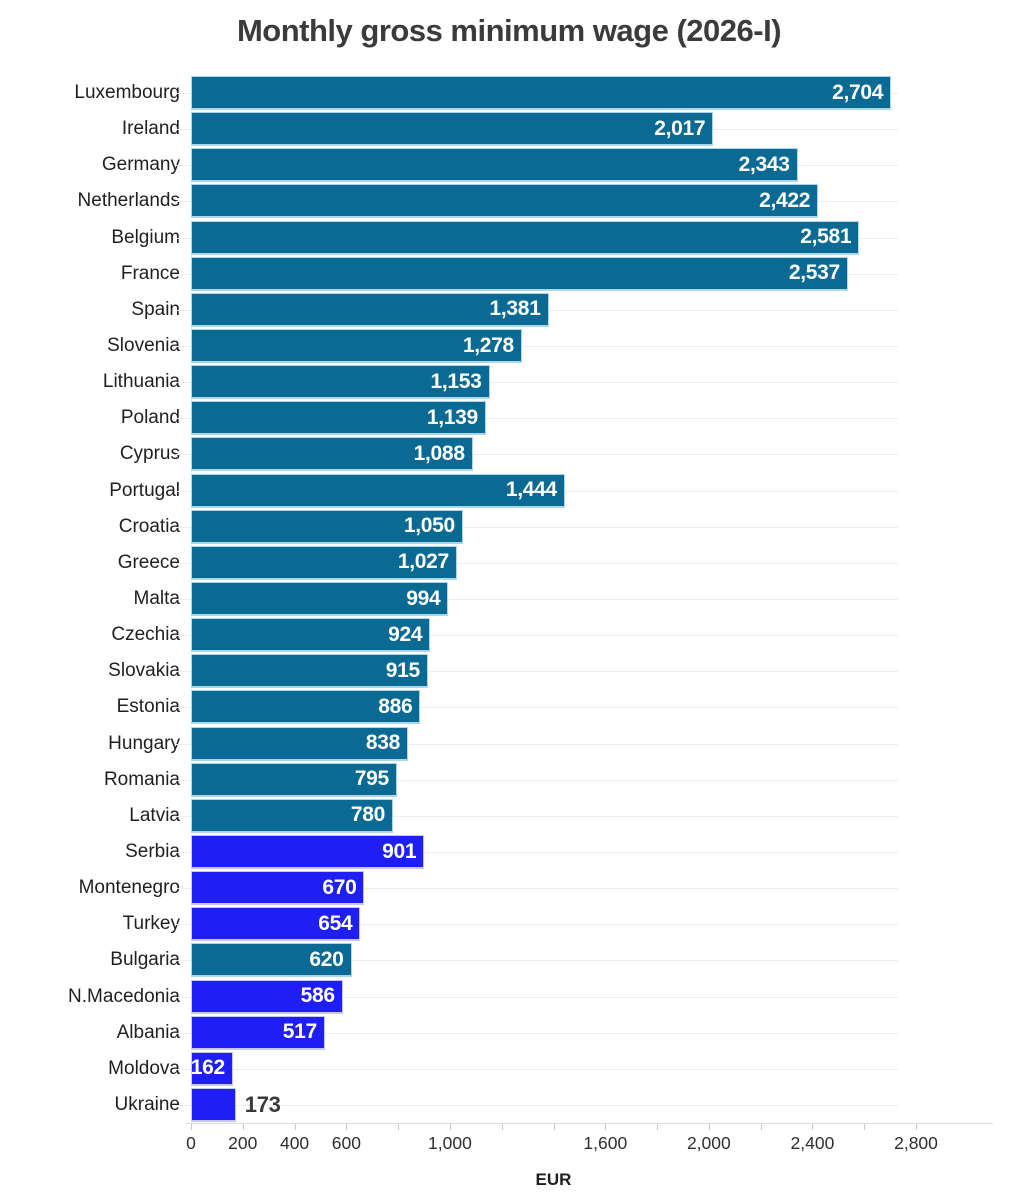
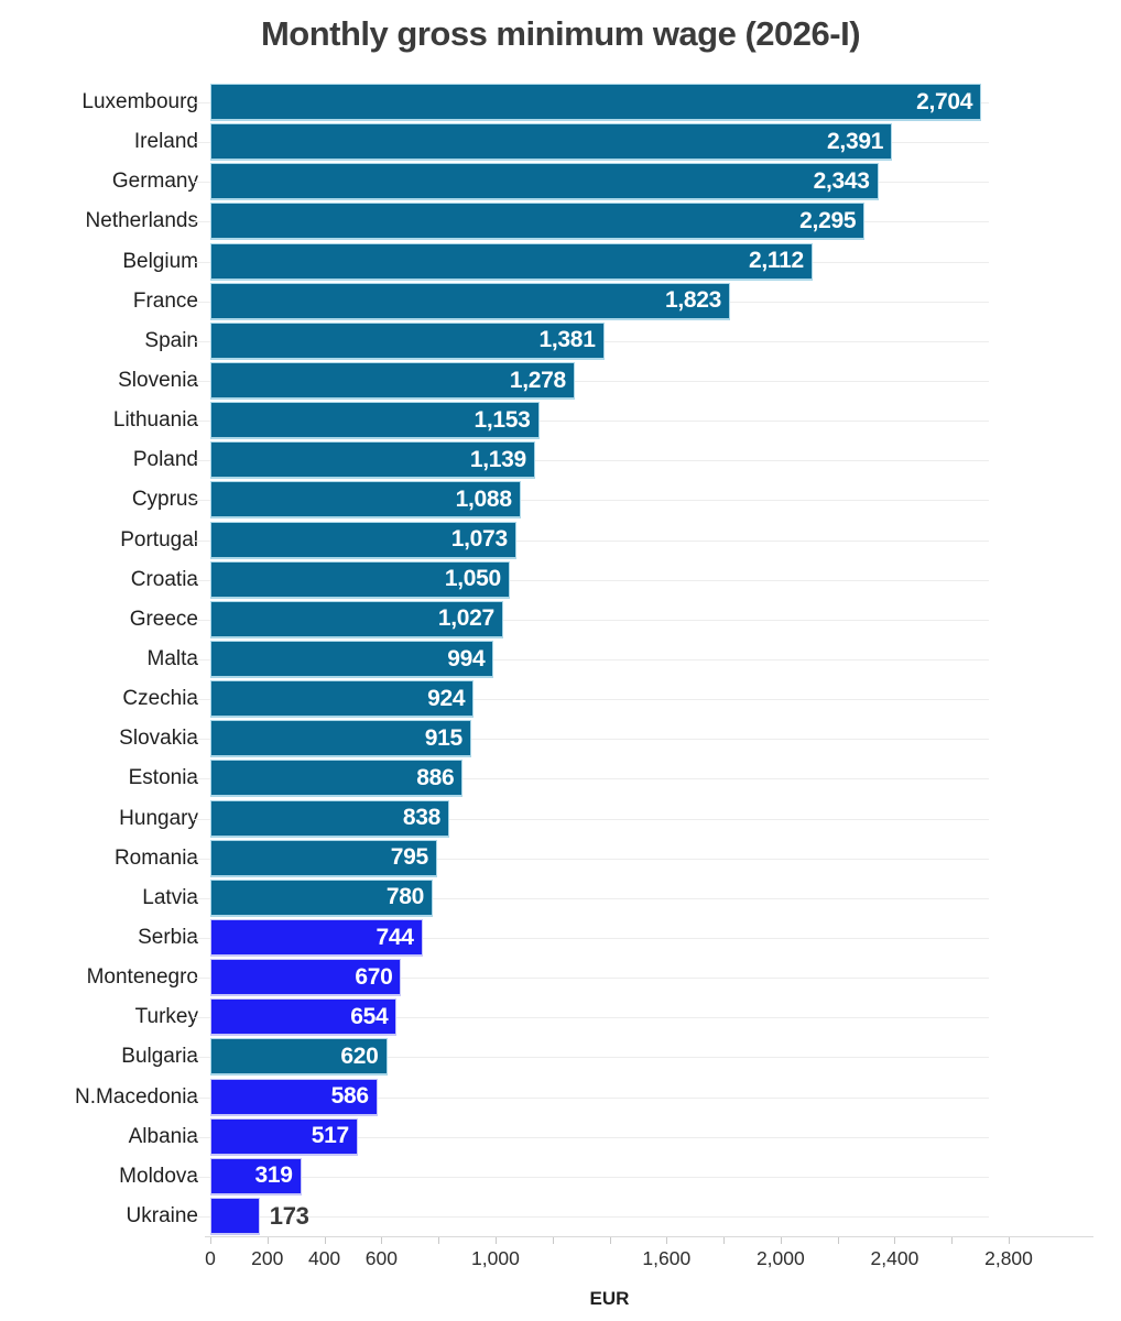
Ireland: 2,017 -> 2,391
Netherlands: 2,422 -> 2,295
Belgium: 2,581 -> 2,112
France: 2,537 -> 1,823
Portugal: 1,444 -> 1,073
Serbia: 901 -> 744
Moldova: 162 -> 319
